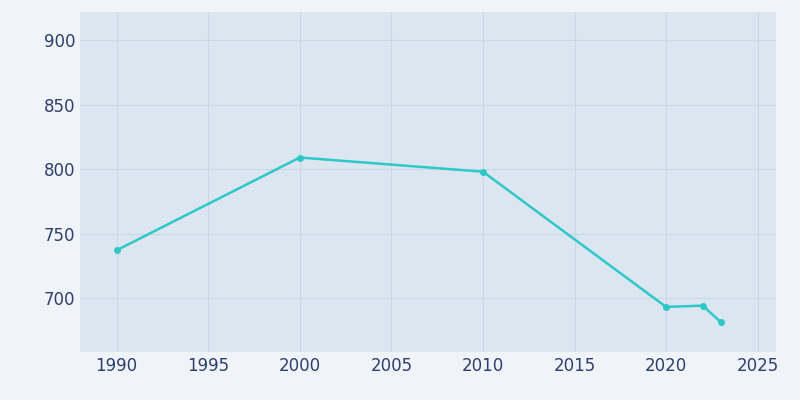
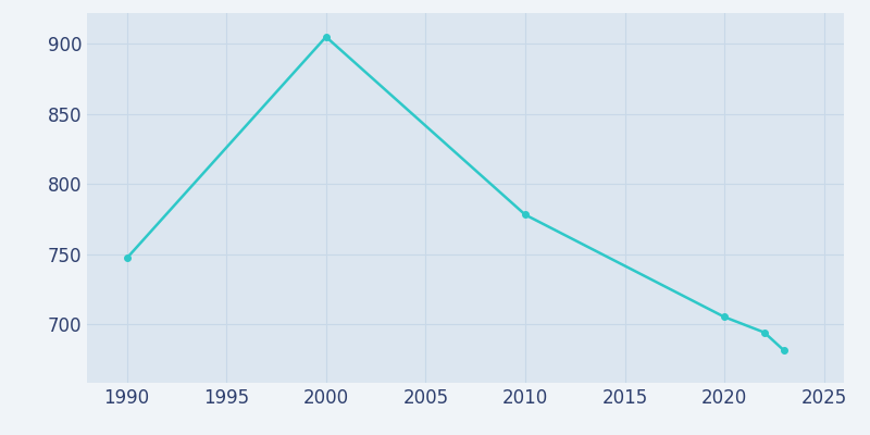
1990: 737 -> 747
2000: 809 -> 905
2010: 798 -> 778
2020: 693 -> 705
